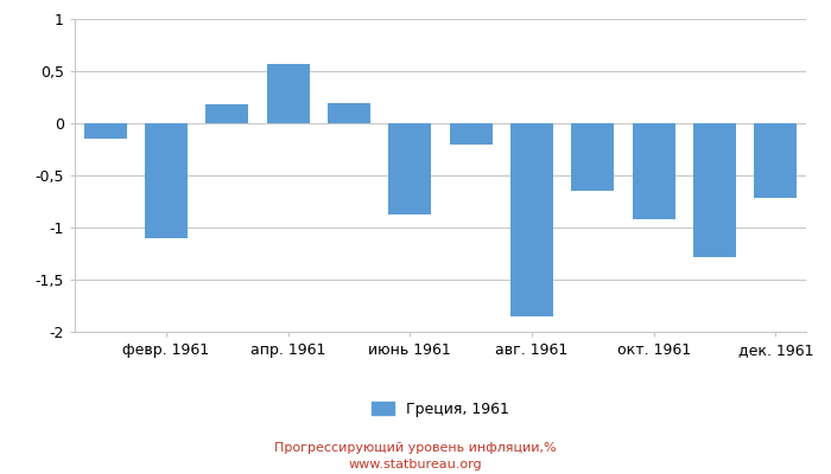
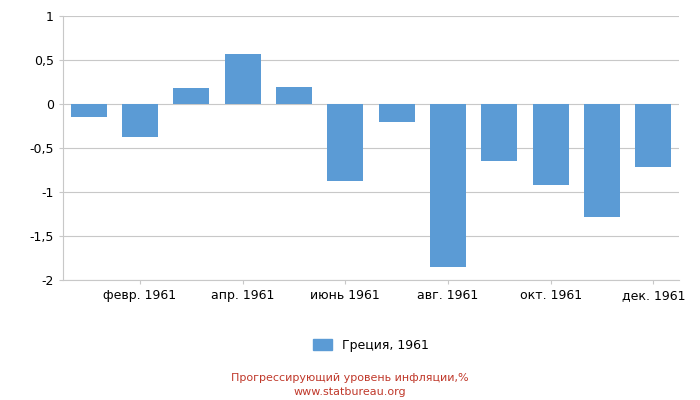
февр. 1961: -1,10 -> -0,38
